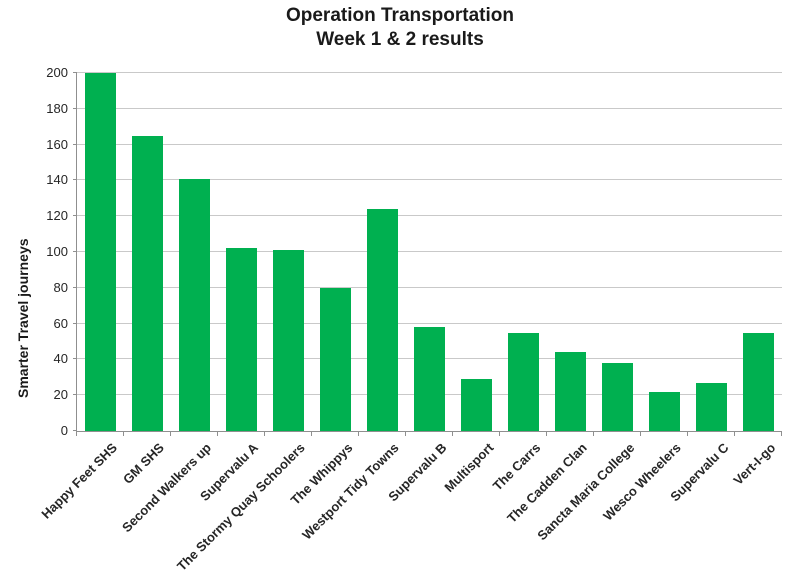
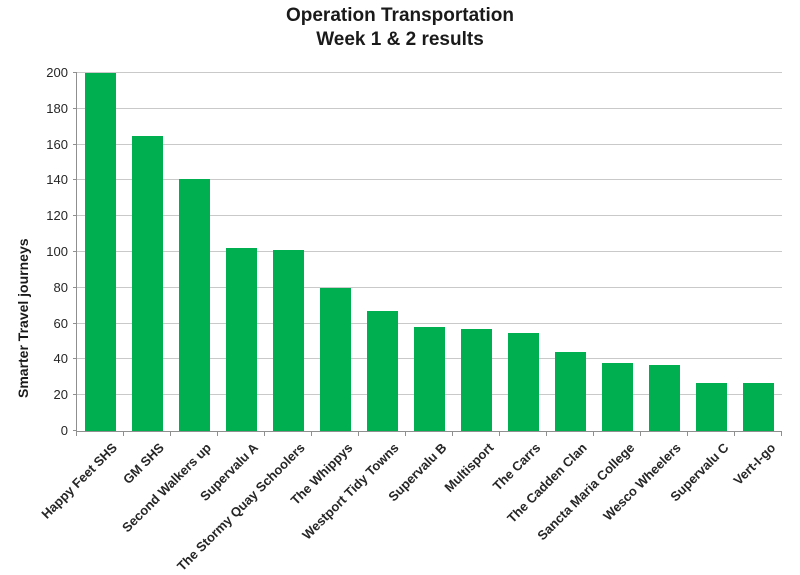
Westport Tidy Towns: 124 -> 67
Multisport: 29 -> 57
Wesco Wheelers: 22 -> 37
Vert-I-go: 55 -> 27
